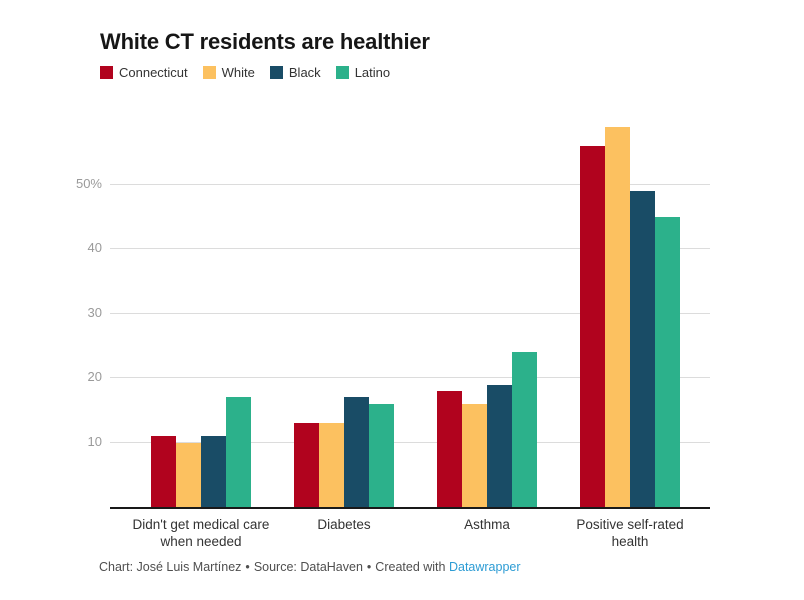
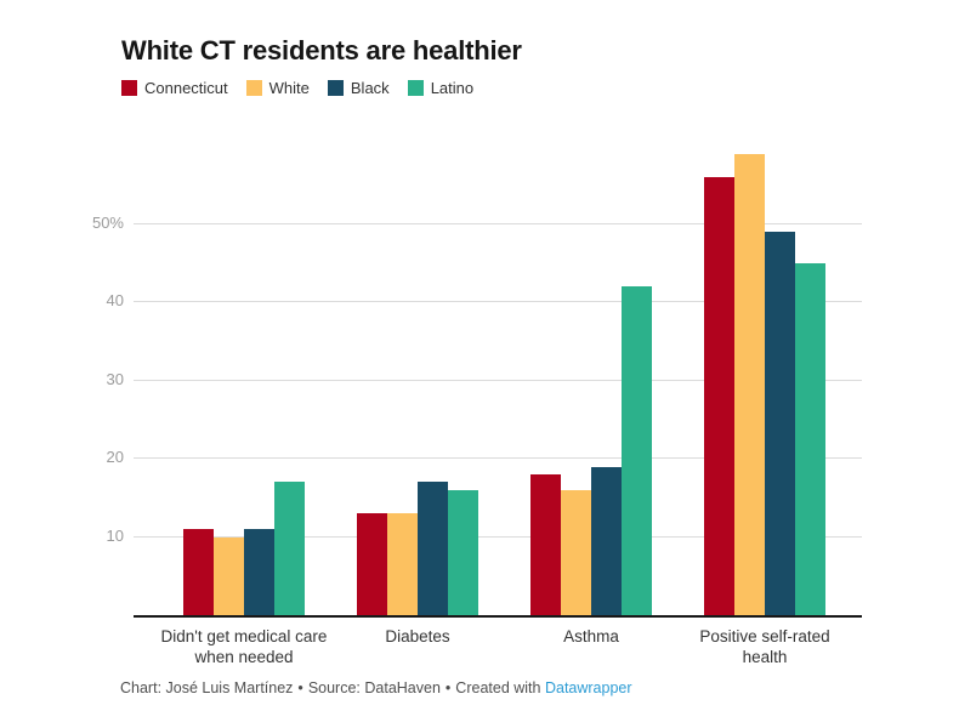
Latino/Asthma: 24% -> 42%
